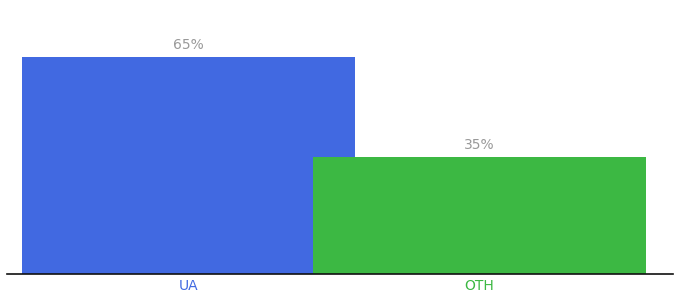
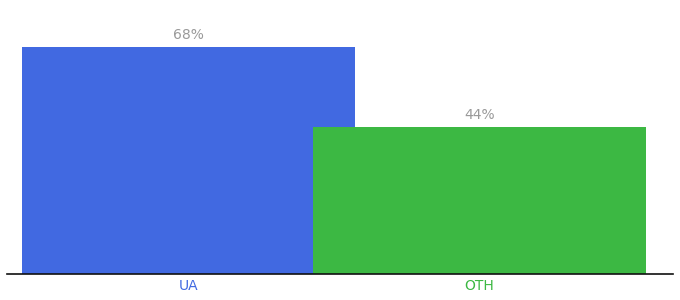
UA: 65% -> 68%
OTH: 35% -> 44%
